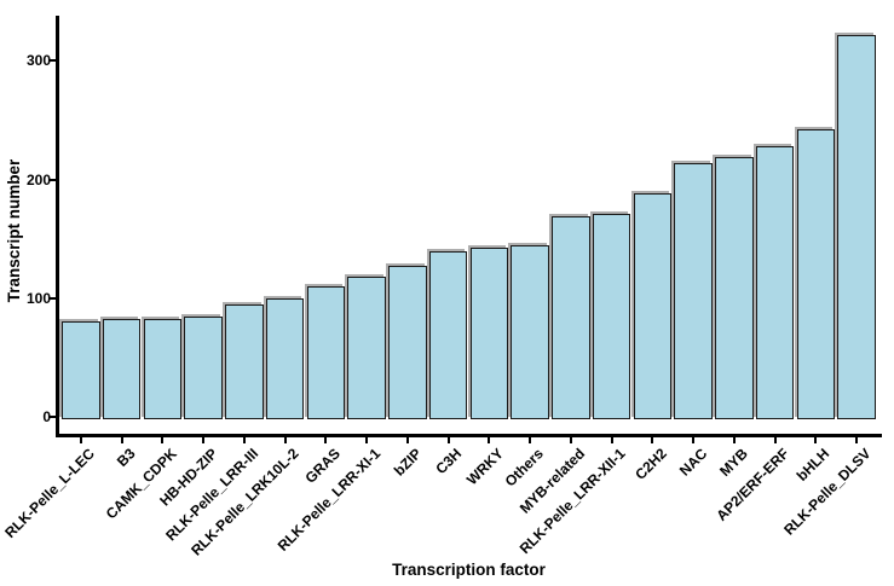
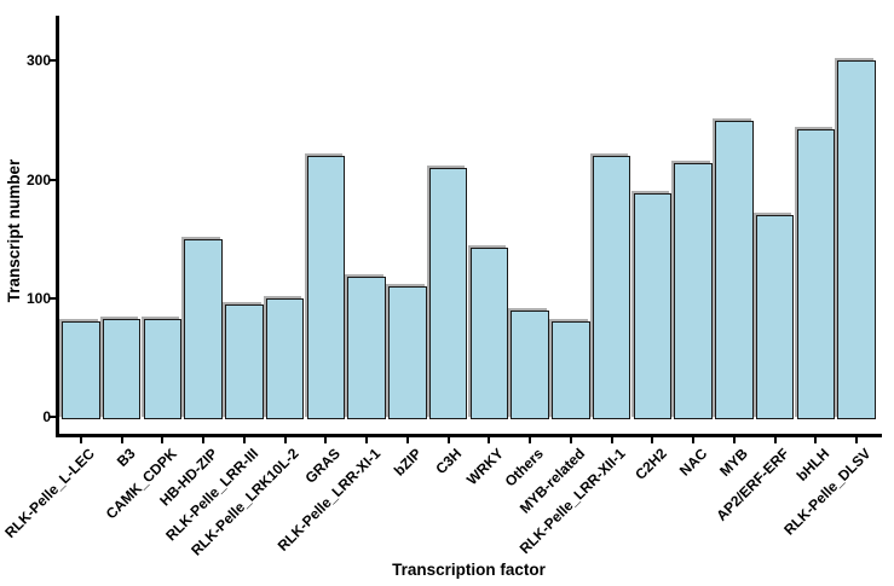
HB-HD-ZIP: 80 -> 150
GRAS: 110 -> 220
bZIP: 130 -> 110
C3H: 140 -> 210
Others: 140 -> 90
MYB-related: 170 -> 80
RLK-Pelle_LRR-XII-1: 170 -> 220
MYB: 220 -> 250
AP2/ERF-ERF: 230 -> 170
RLK-Pelle_DLSV: 320 -> 300
